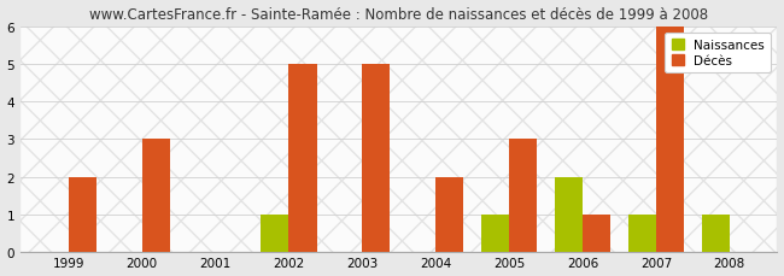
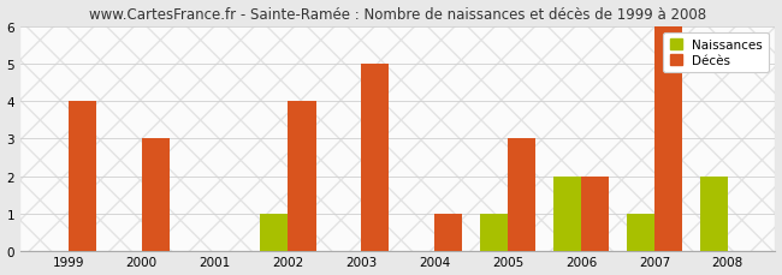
Décès/1999: 2 -> 4
Décès/2002: 5 -> 4
Décès/2004: 2 -> 1
Décès/2006: 1 -> 2
Naissances/2008: 1 -> 2
